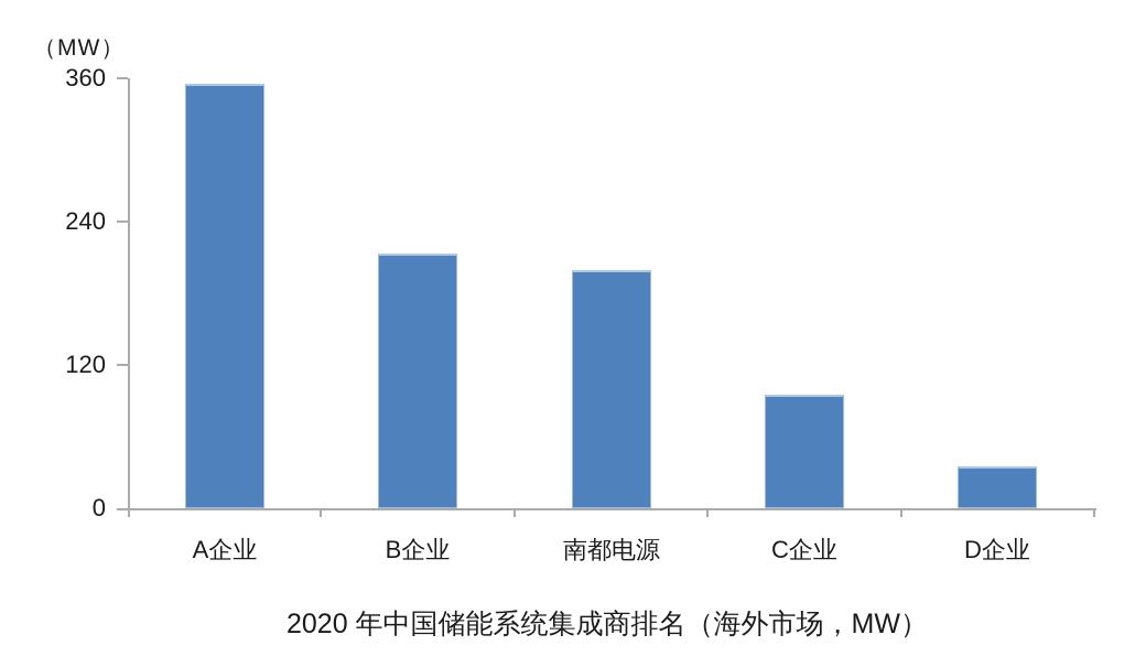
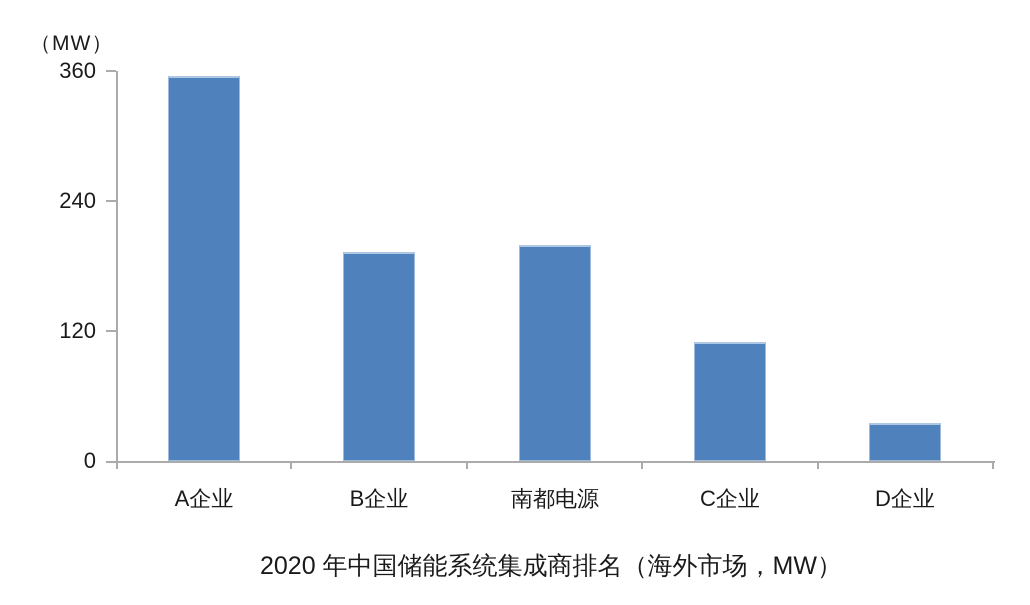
B企业: 213 -> 193
C企业: 95 -> 110
